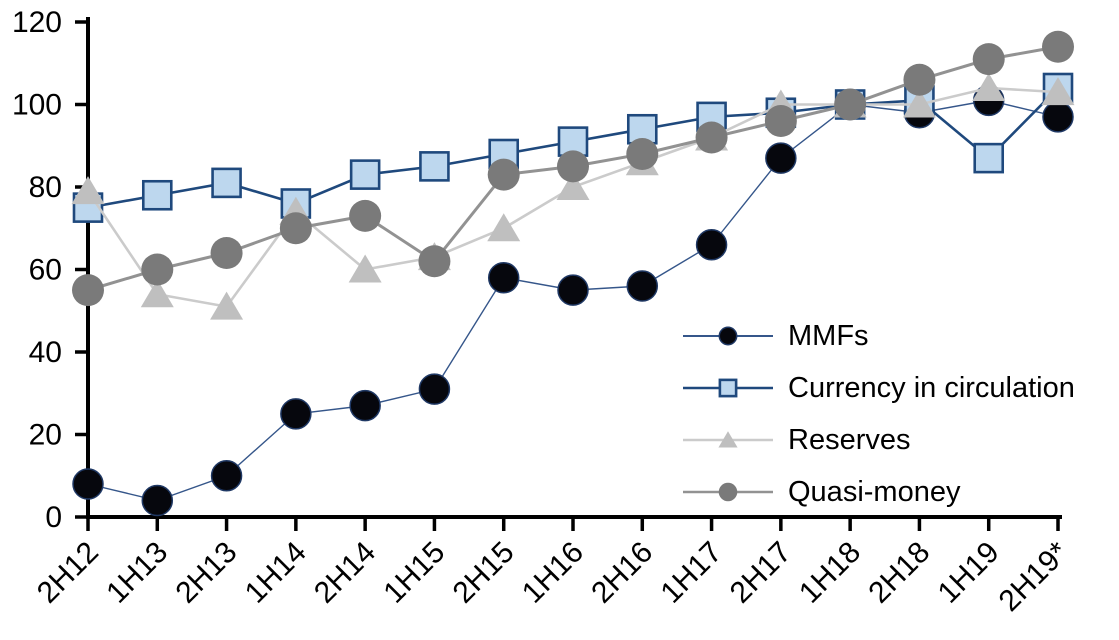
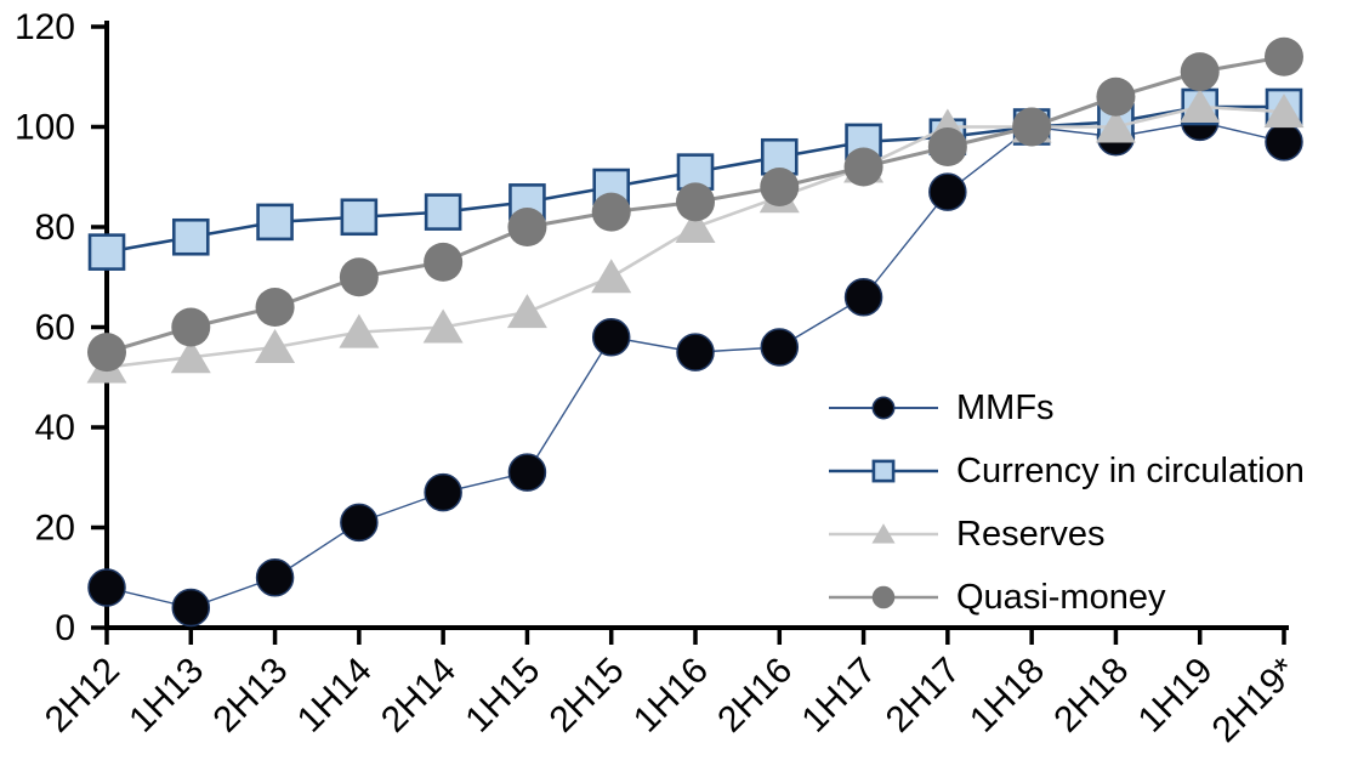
Reserves/2H12: 79 -> 52
Reserves/2H13: 51 -> 56
MMFs/1H14: 25 -> 21
Currency in circulation/1H14: 76 -> 82
Reserves/1H14: 74 -> 59
Quasi-money/1H15: 62 -> 80
Currency in circulation/1H19: 87 -> 104
